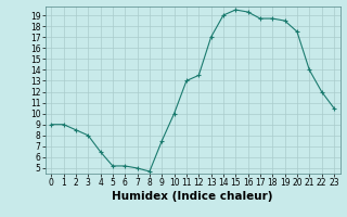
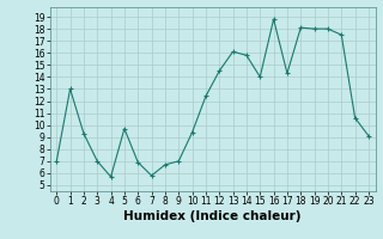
0: 9.0 -> 7.0
1: 9.0 -> 13.0
2: 8.5 -> 9.3
3: 8.0 -> 7.0
4: 6.5 -> 5.7
5: 5.2 -> 9.7
6: 5.2 -> 6.9
7: 5.0 -> 5.8
8: 4.7 -> 6.7
9: 7.5 -> 7.0
10: 10.0 -> 9.4
11: 13.0 -> 12.4
12: 13.5 -> 14.5
13: 17.0 -> 16.1
14: 19.0 -> 15.8
15: 19.5 -> 14.0
16: 19.3 -> 18.8
17: 18.7 -> 14.3
18: 18.7 -> 18.1
19: 18.5 -> 18.0
20: 17.5 -> 18.0
21: 14.0 -> 17.5
22: 12.0 -> 10.6
23: 10.5 -> 9.1
